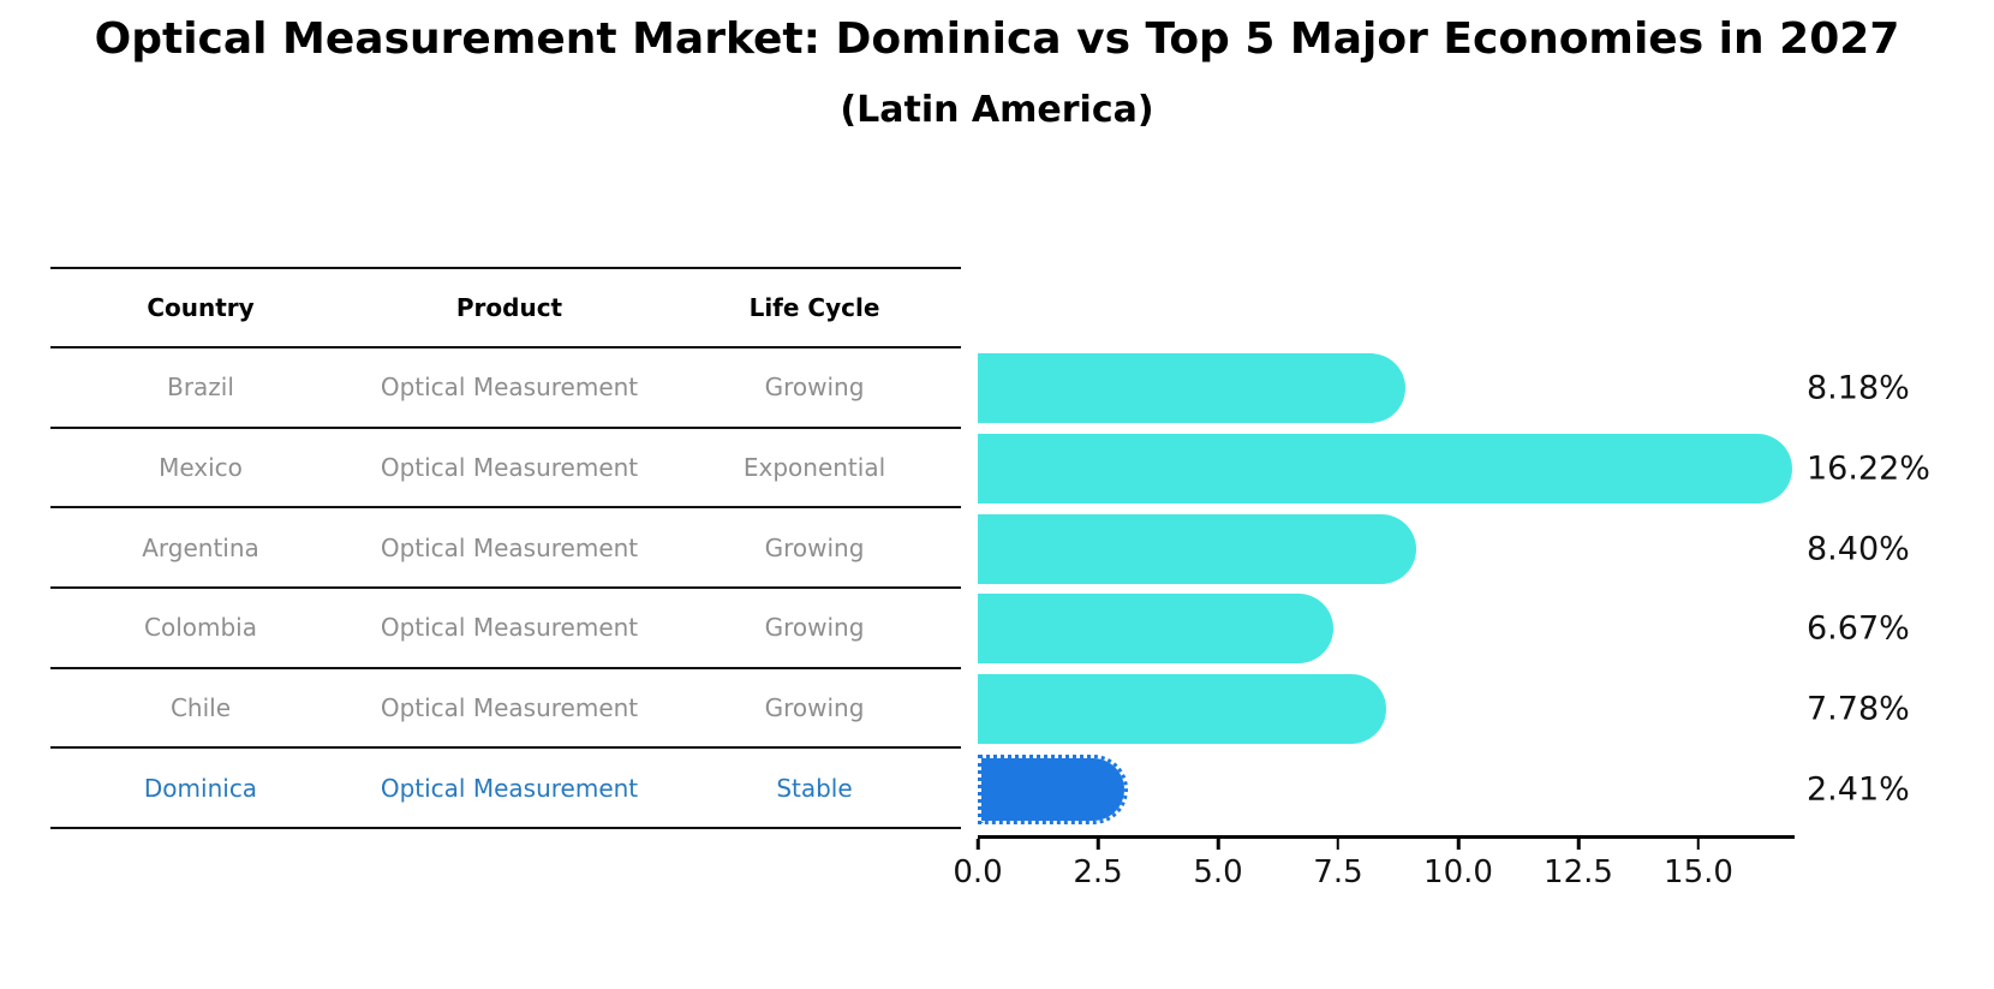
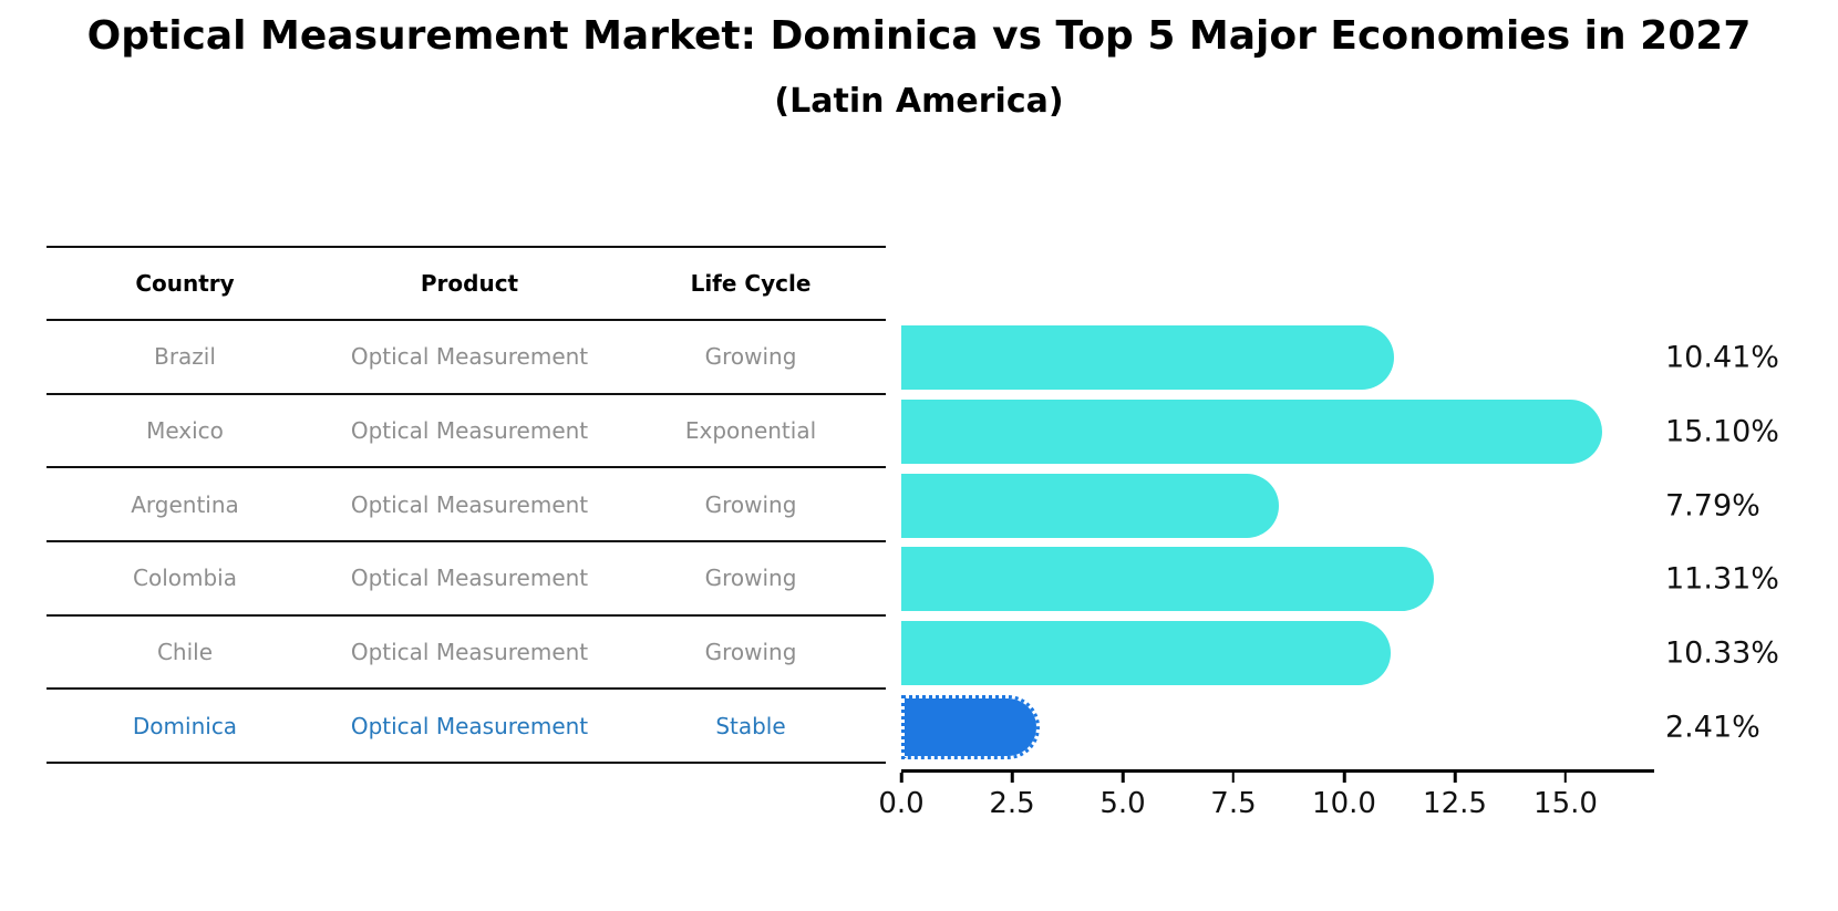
Brazil: 8.18% -> 10.41%
Mexico: 16.22% -> 15.10%
Argentina: 8.40% -> 7.79%
Colombia: 6.67% -> 11.31%
Chile: 7.78% -> 10.33%
